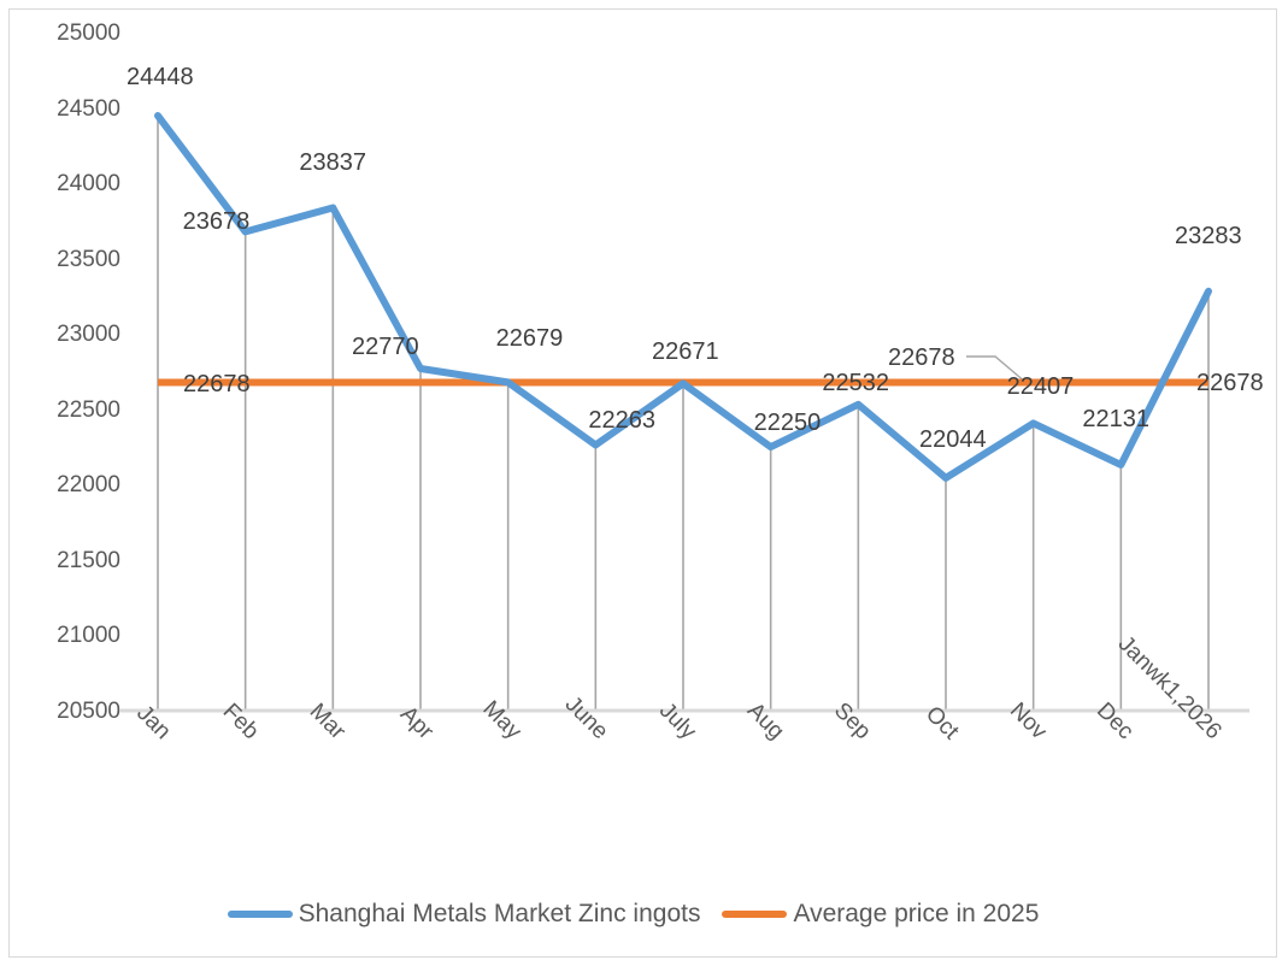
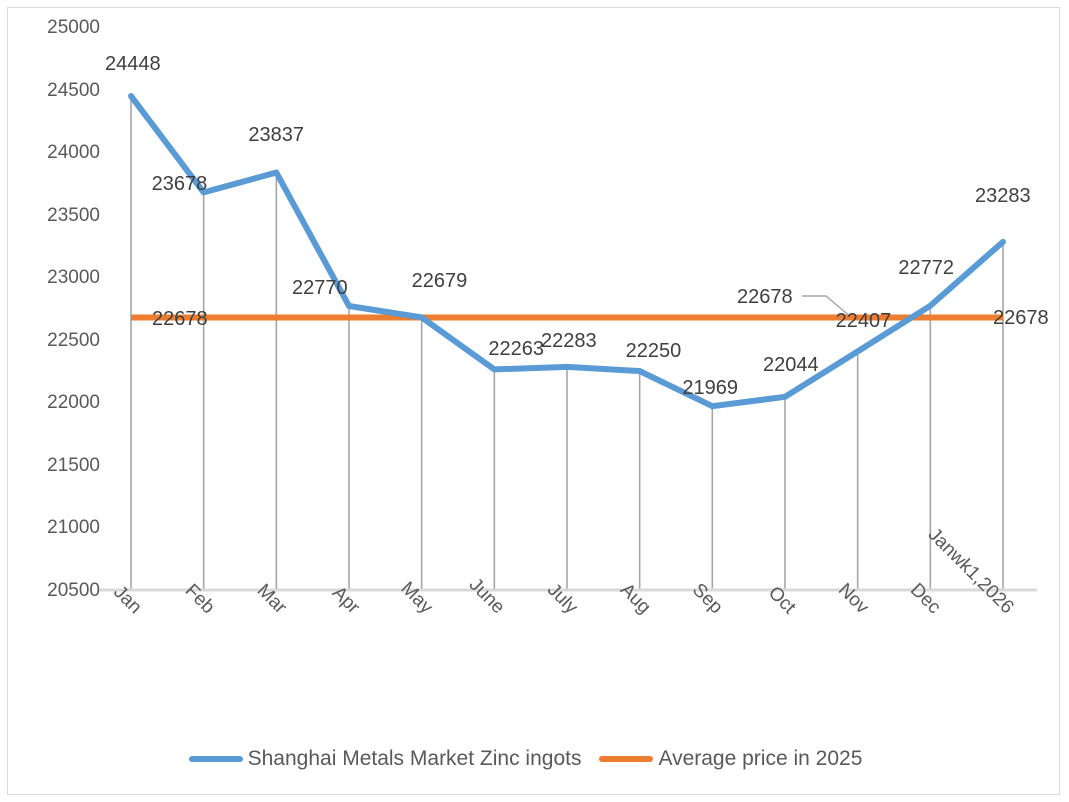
Shanghai Metals Market Zinc ingots/July: 22671 -> 22283
Shanghai Metals Market Zinc ingots/Sep: 22532 -> 21969
Shanghai Metals Market Zinc ingots/Dec: 22131 -> 22772
